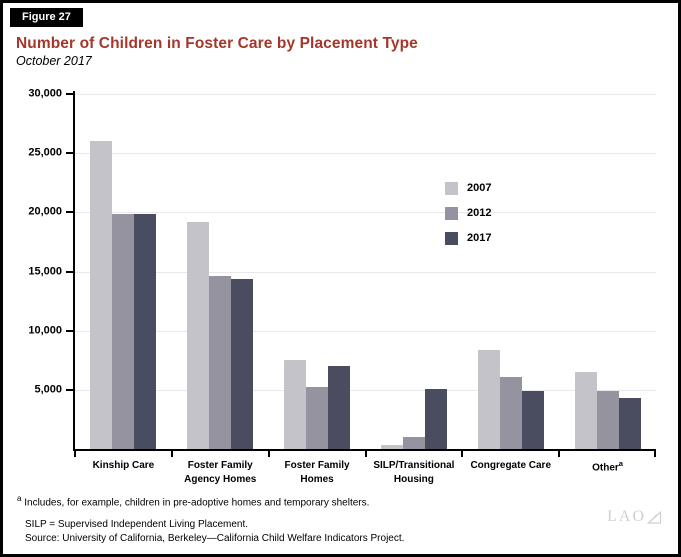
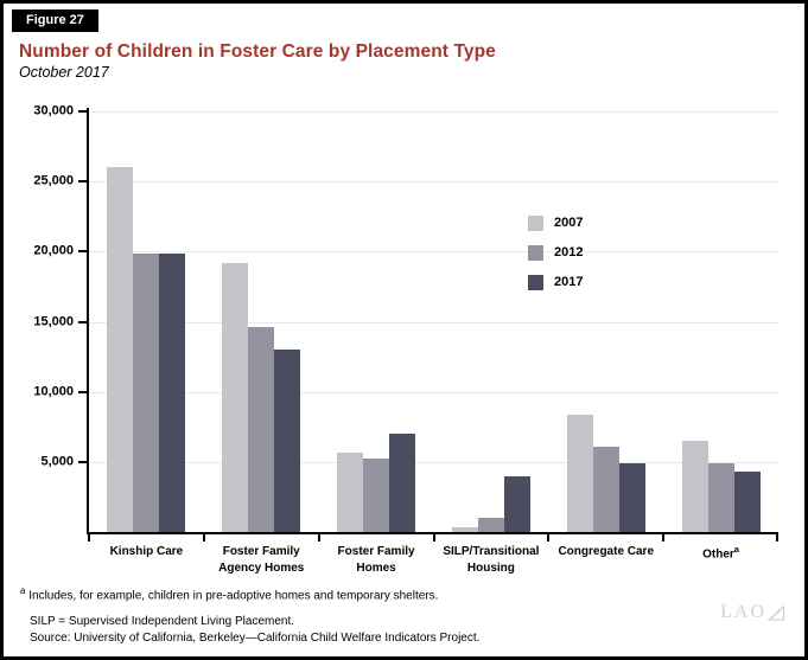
2017/Foster Family Agency Homes: 14400 -> 13000
2007/Foster Family Homes: 7500 -> 5700
2017/SILP/Transitional Housing: 5100 -> 4000
